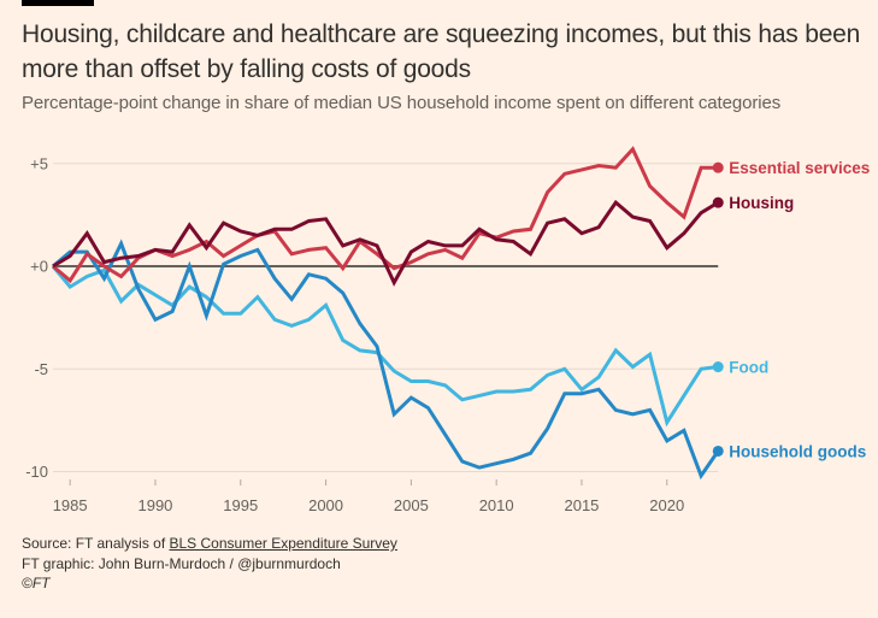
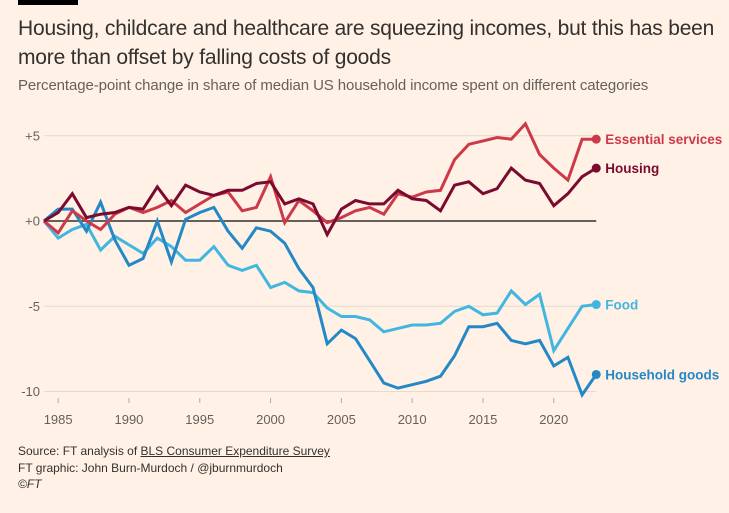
Essential services/2000: 0.9 -> 2.6
Food/2000: -1.9 -> -3.9
Food/2015: -6.0 -> -5.5
